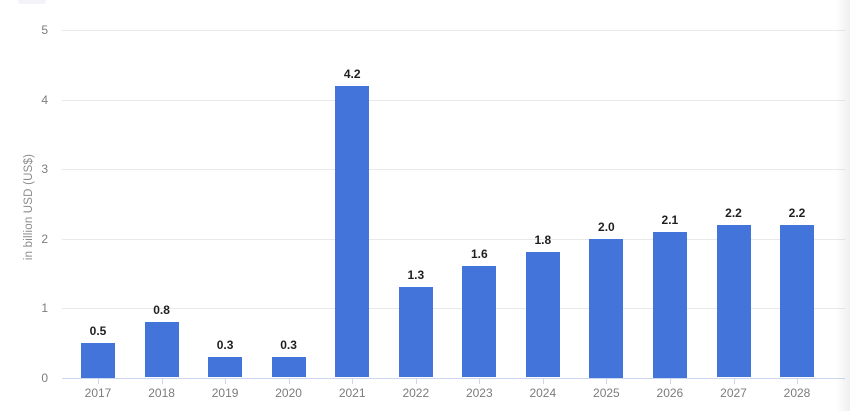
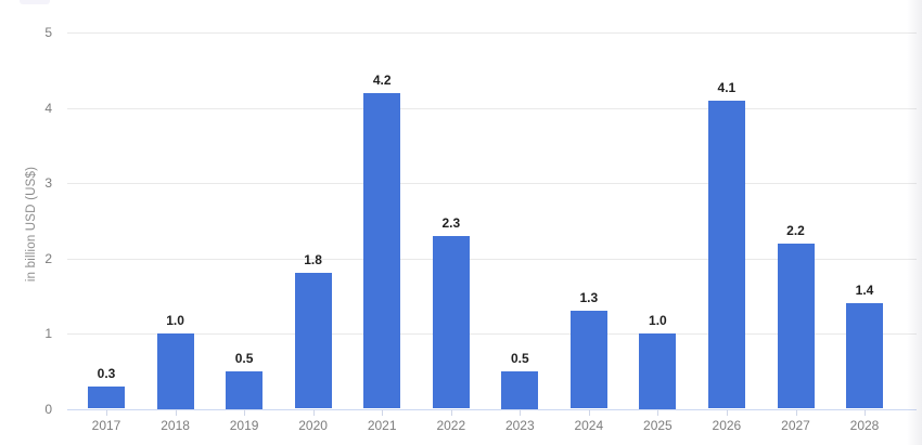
2017: 0.5 -> 0.3
2018: 0.8 -> 1.0
2019: 0.3 -> 0.5
2020: 0.3 -> 1.8
2022: 1.3 -> 2.3
2023: 1.6 -> 0.5
2024: 1.8 -> 1.3
2025: 2.0 -> 1.0
2026: 2.1 -> 4.1
2028: 2.2 -> 1.4
